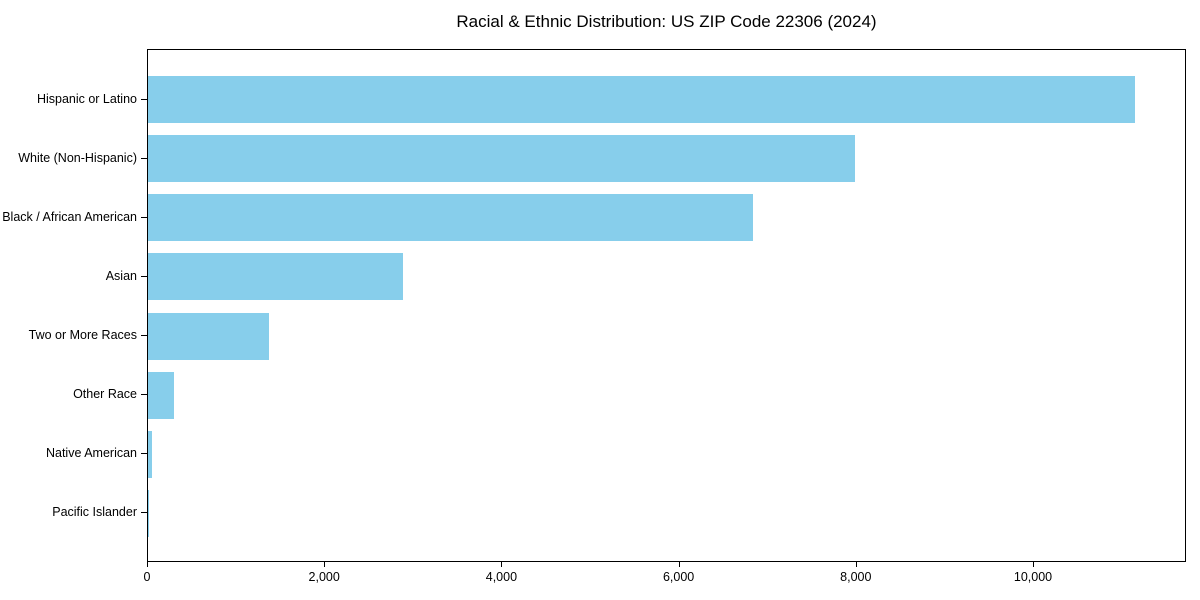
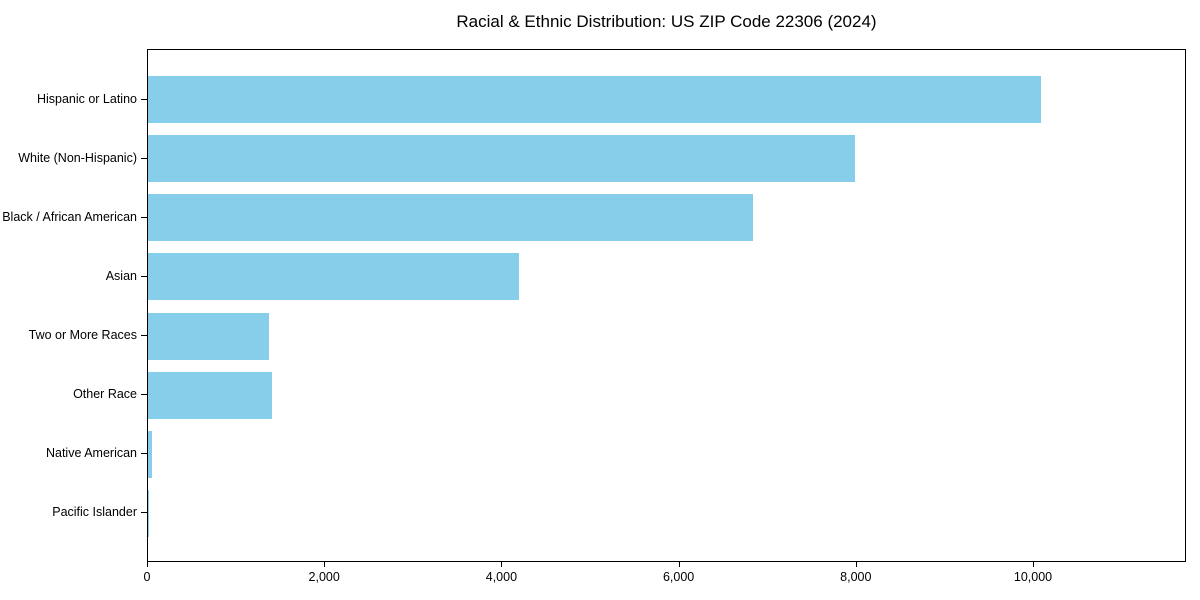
Hispanic or Latino: 11200 -> 10100
Asian: 2900 -> 4200
Other Race: 300 -> 1400
